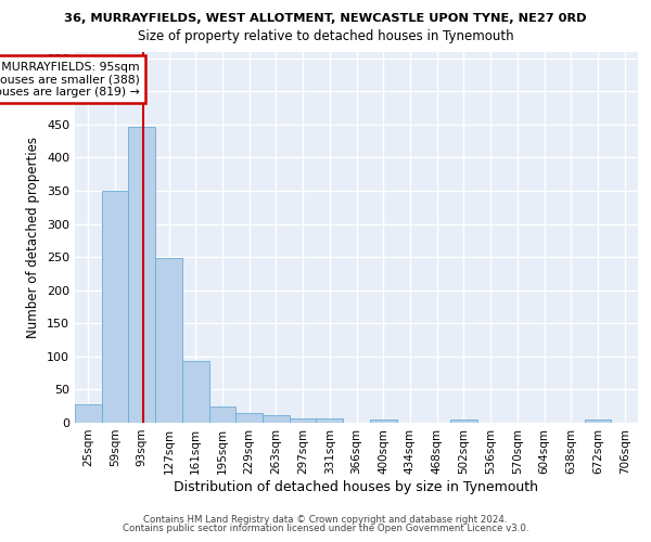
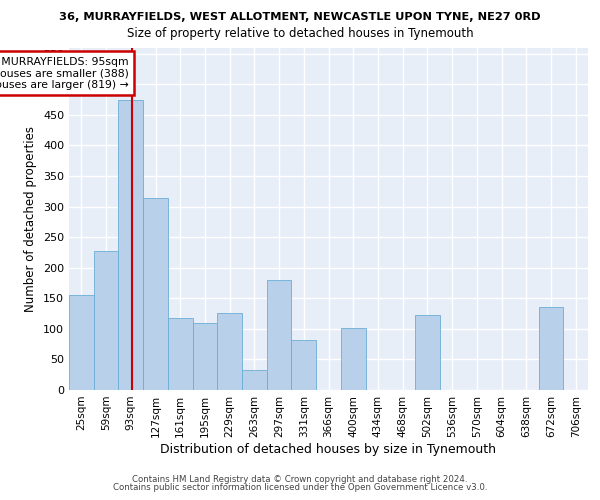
25sqm: 28 -> 156
59sqm: 350 -> 228
93sqm: 447 -> 474
127sqm: 248 -> 314
161sqm: 94 -> 118
195sqm: 25 -> 110
229sqm: 14 -> 126
263sqm: 11 -> 32
297sqm: 7 -> 180
331sqm: 6 -> 82
400sqm: 5 -> 102
502sqm: 5 -> 122
672sqm: 5 -> 136
